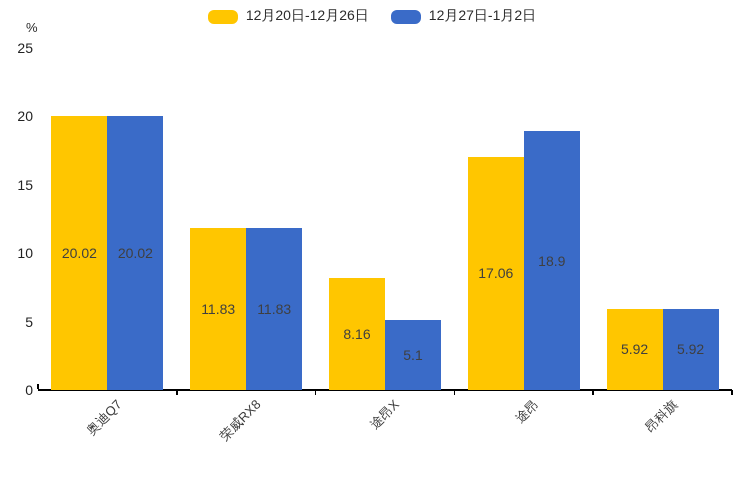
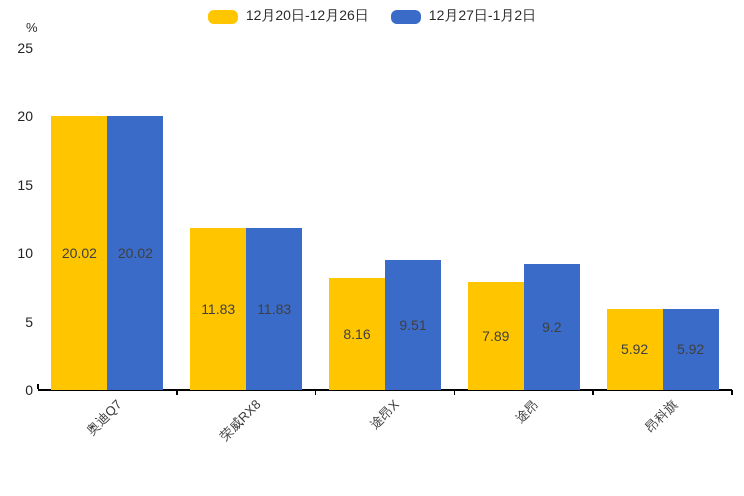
12月27日-1月2日/途昂X: 5.1 -> 9.51
12月20日-12月26日/途昂: 17.06 -> 7.89
12月27日-1月2日/途昂: 18.9 -> 9.2
